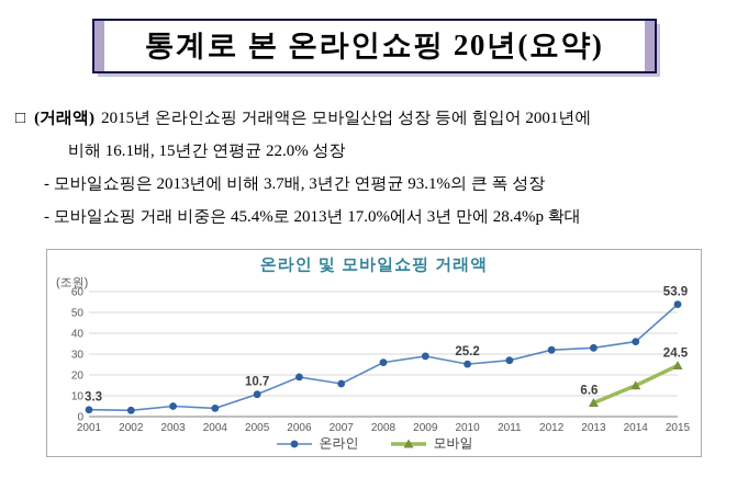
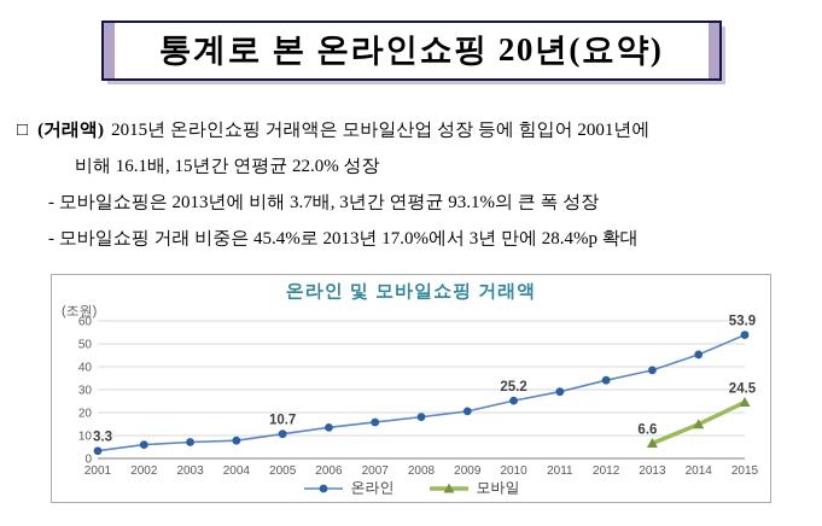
온라인/2002: 3 -> 6
온라인/2003: 5 -> 7
온라인/2004: 4 -> 8
온라인/2006: 19 -> 14
온라인/2008: 26 -> 18
온라인/2009: 29 -> 21
온라인/2011: 27 -> 29
온라인/2012: 32 -> 34
온라인/2013: 33 -> 38
온라인/2014: 36 -> 45
